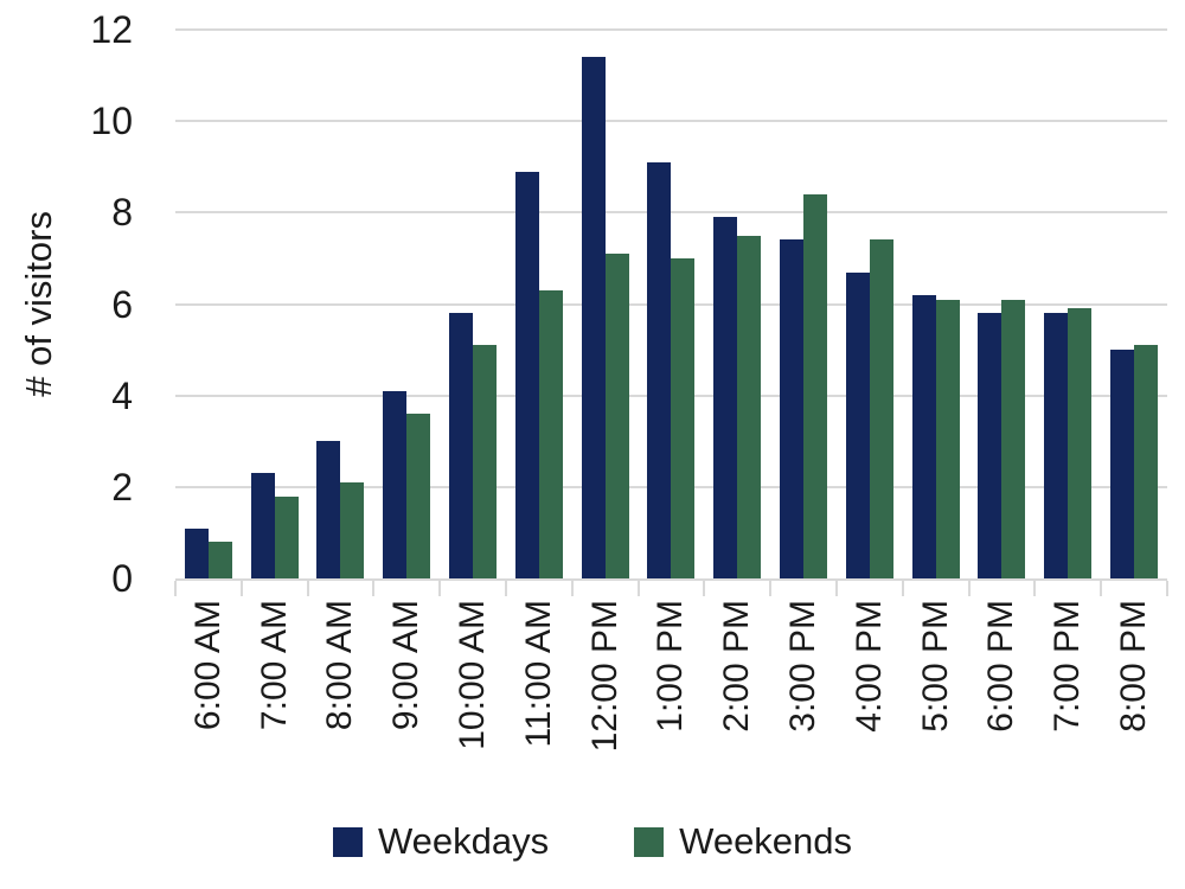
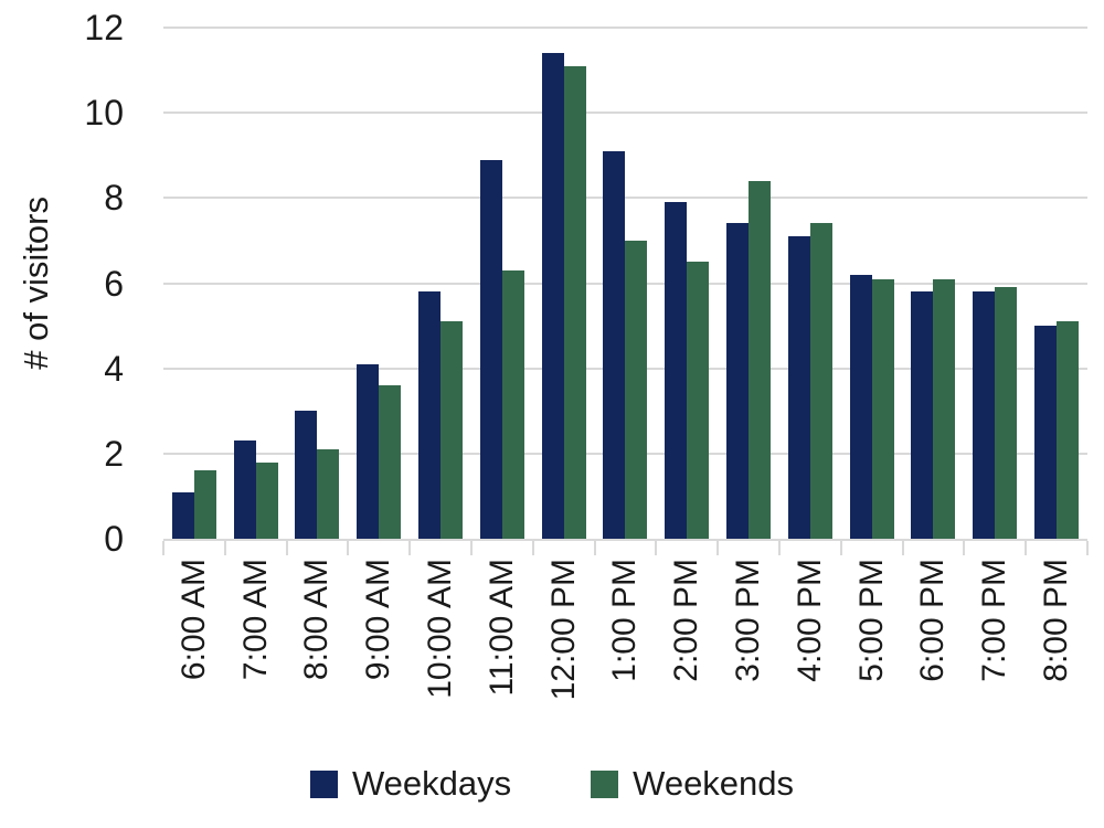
Weekends/6:00 AM: 0.8 -> 1.6
Weekends/12:00 PM: 7.1 -> 11.1
Weekends/2:00 PM: 7.5 -> 6.5
Weekdays/4:00 PM: 6.7 -> 7.1
